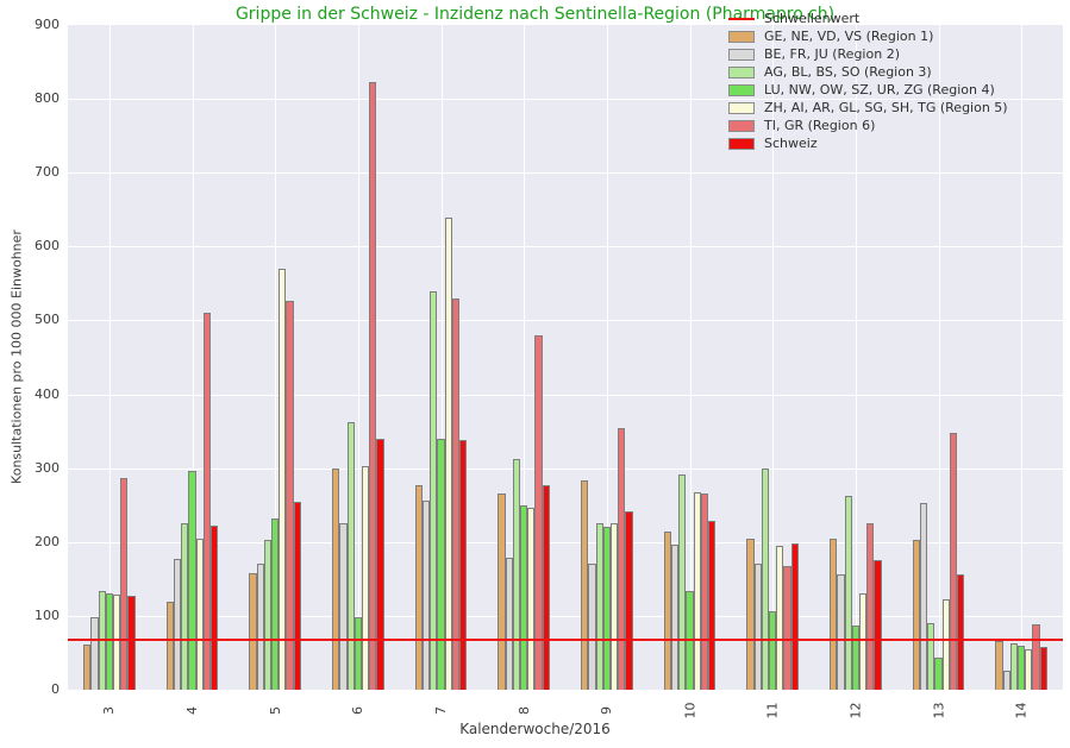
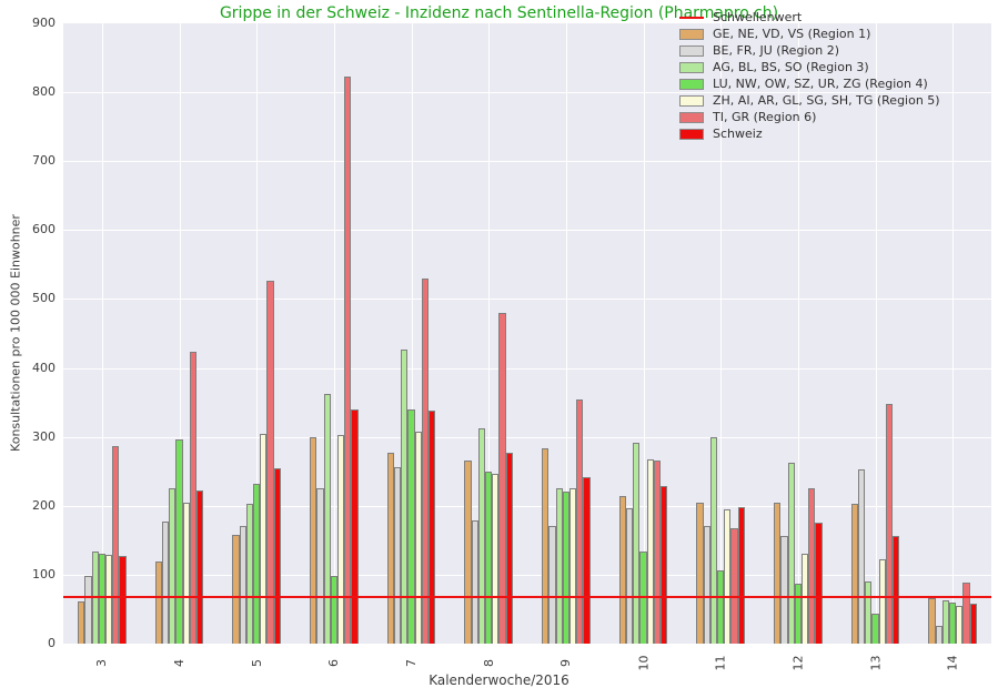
TI, GR (Region 6)/4: 510 -> 420
ZH, AI, AR, GL, SG, SH, TG (Region 5)/5: 570 -> 300
AG, BL, BS, SO (Region 3)/7: 540 -> 430
ZH, AI, AR, GL, SG, SH, TG (Region 5)/7: 640 -> 310
